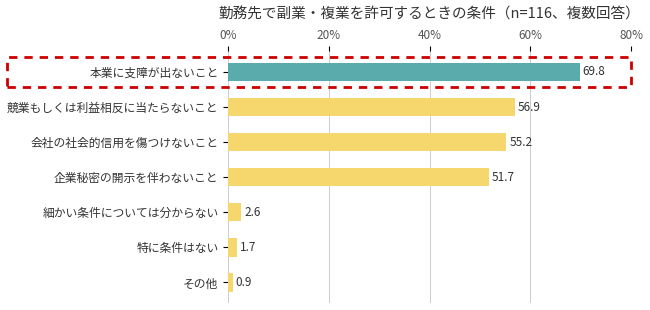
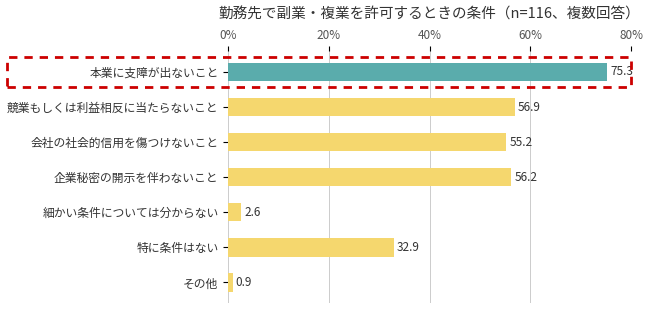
本業に支障が出ないこと: 69.8 -> 75.3
企業秘密の開示を伴わないこと: 51.7 -> 56.2
特に条件はない: 1.7 -> 32.9
